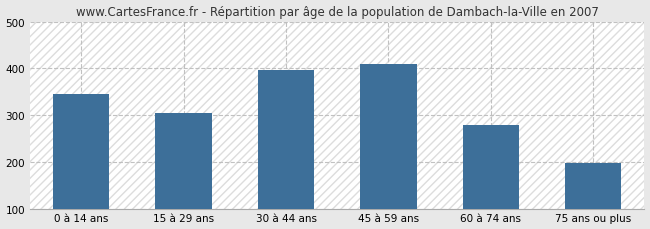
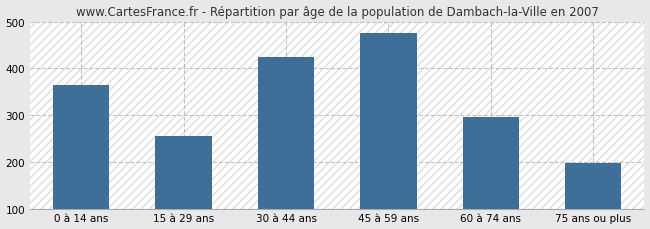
0 à 14 ans: 345 -> 365
15 à 29 ans: 305 -> 255
30 à 44 ans: 397 -> 425
45 à 59 ans: 410 -> 475
60 à 74 ans: 278 -> 295
